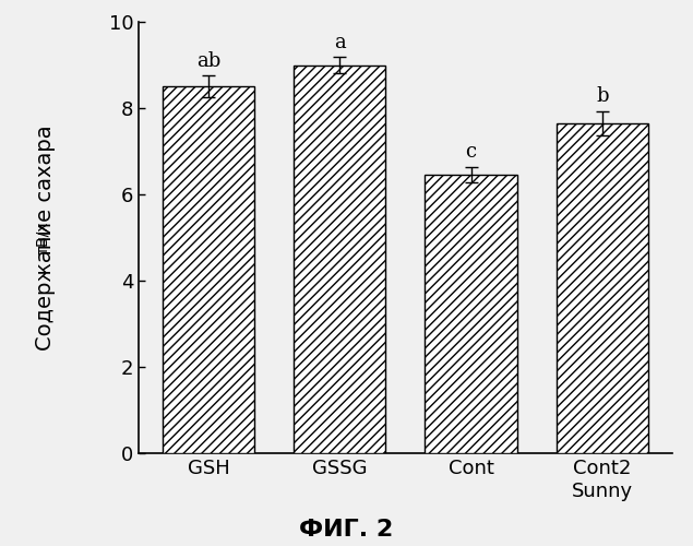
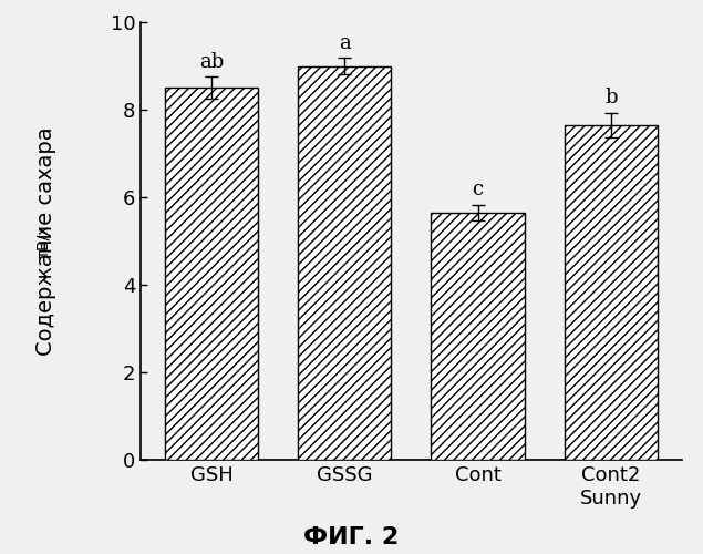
Cont: 6.45 -> 5.65
